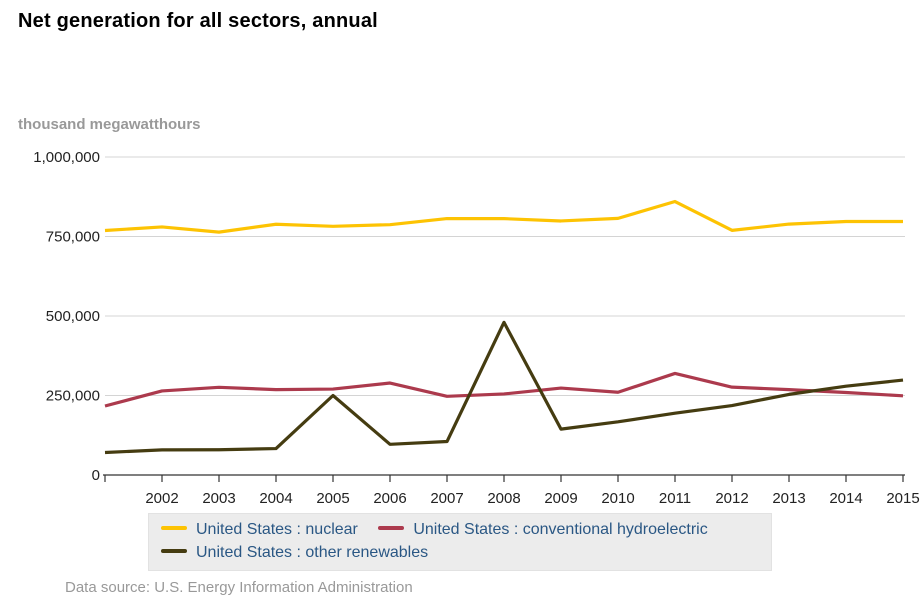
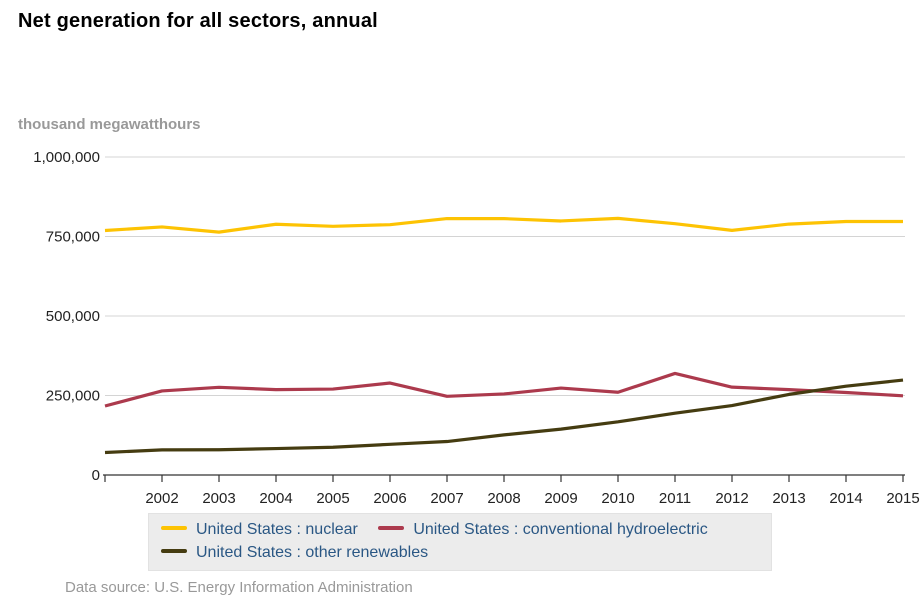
United States : other renewables/2005: 250000 -> 90000
United States : other renewables/2008: 480000 -> 130000
United States : nuclear/2011: 860000 -> 790000
